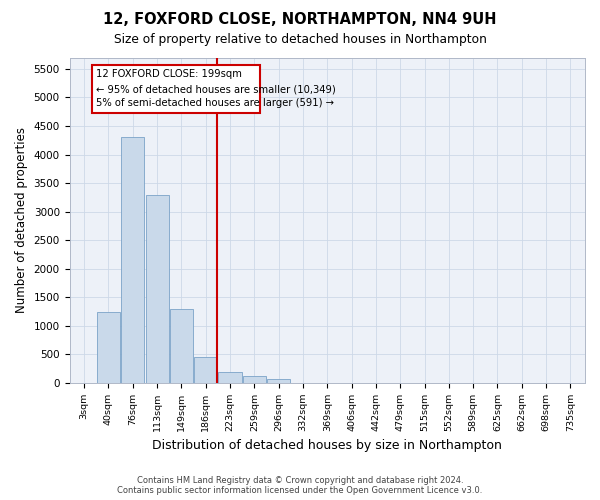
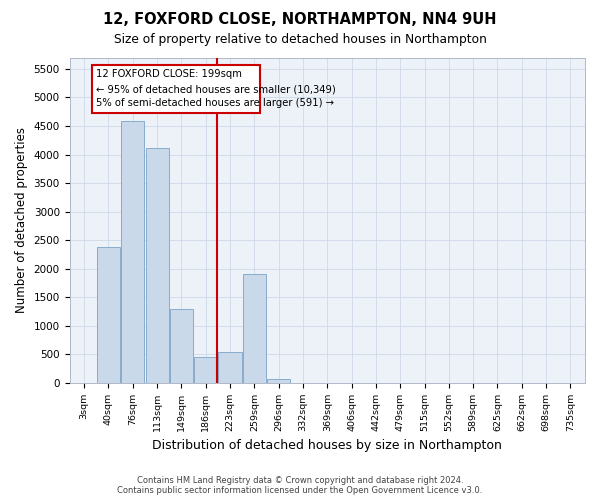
40sqm: 1250 -> 2380
76sqm: 4300 -> 4580
113sqm: 3300 -> 4120
223sqm: 200 -> 540
259sqm: 120 -> 1900
